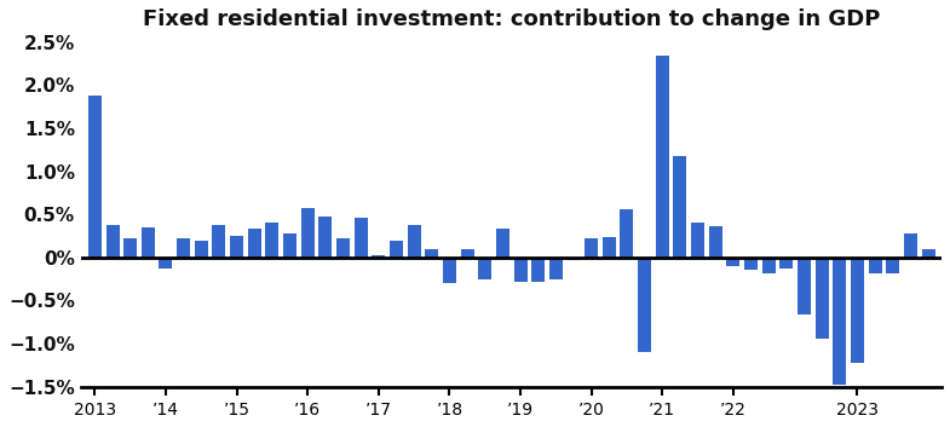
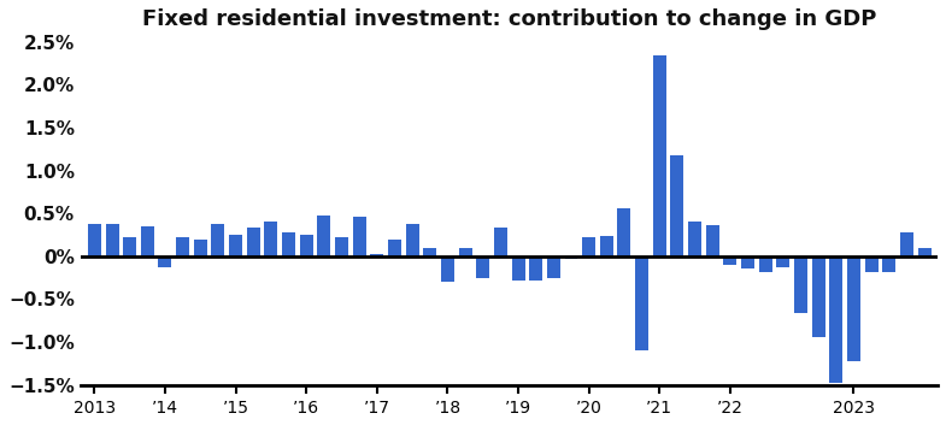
2013: 1.88% -> 0.38%
’16: 0.58% -> 0.25%
